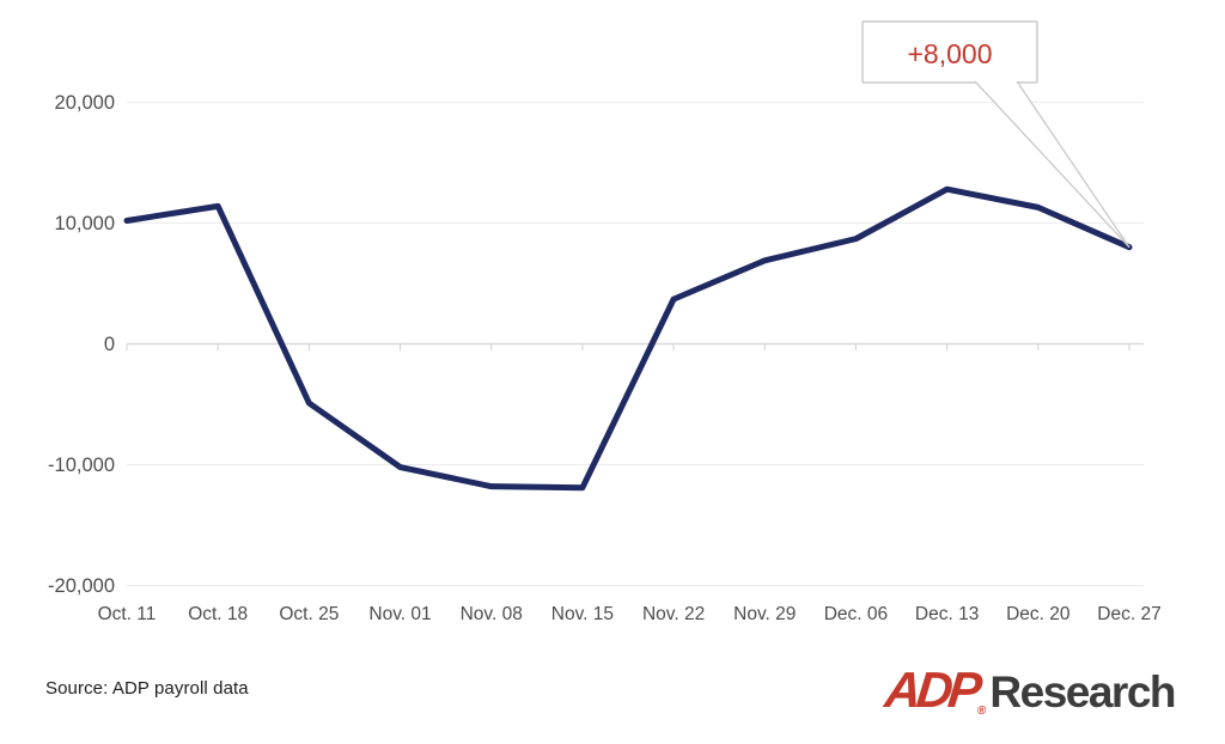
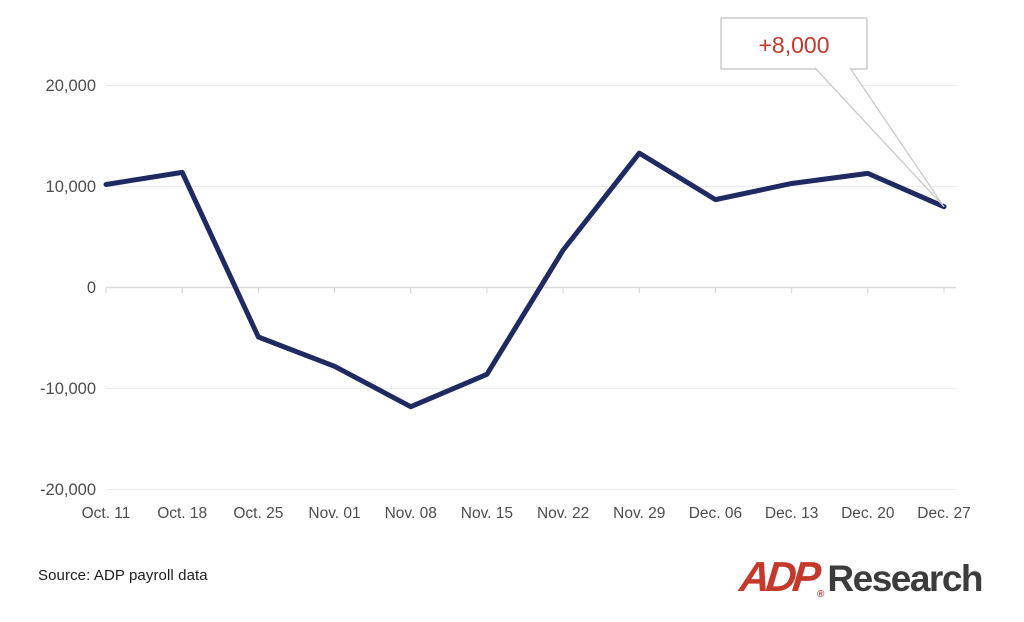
Nov. 01: -10200 -> -7800
Nov. 15: -11900 -> -8600
Nov. 29: 6900 -> 13300
Dec. 13: 12800 -> 10300
